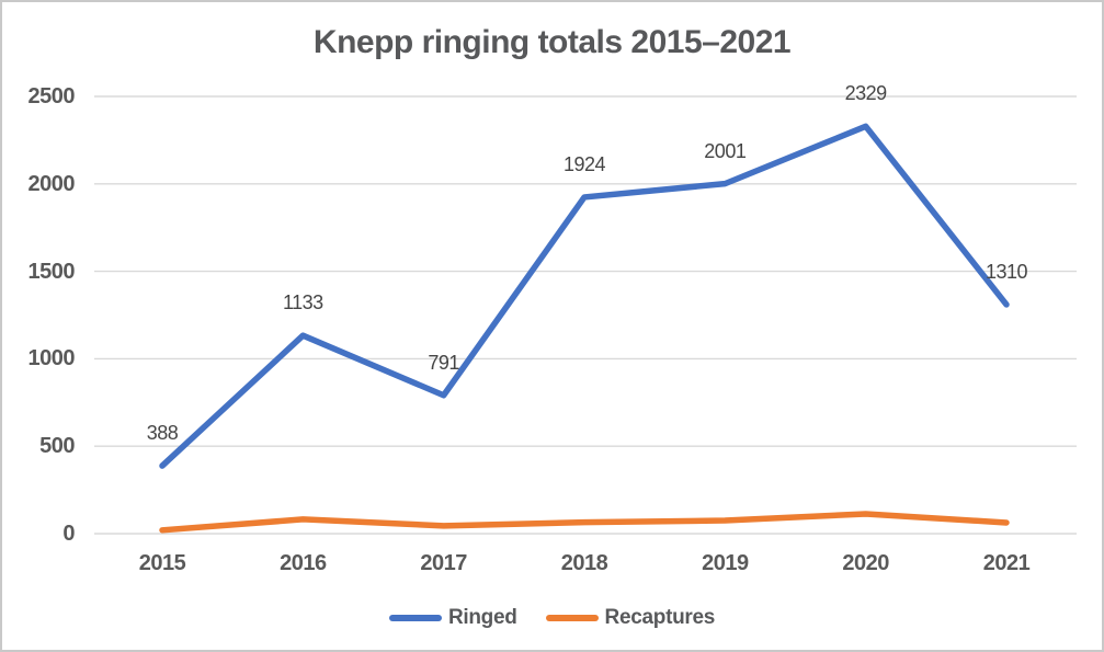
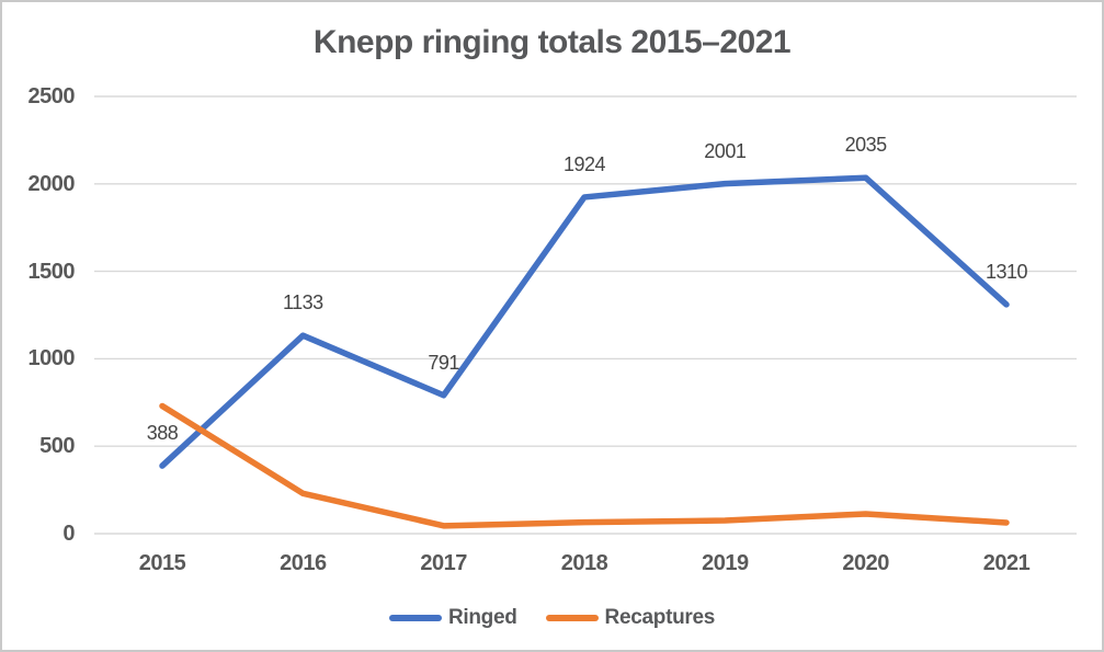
Recaptures/2015: 20 -> 730
Recaptures/2016: 80 -> 230
Ringed/2020: 2329 -> 2035
